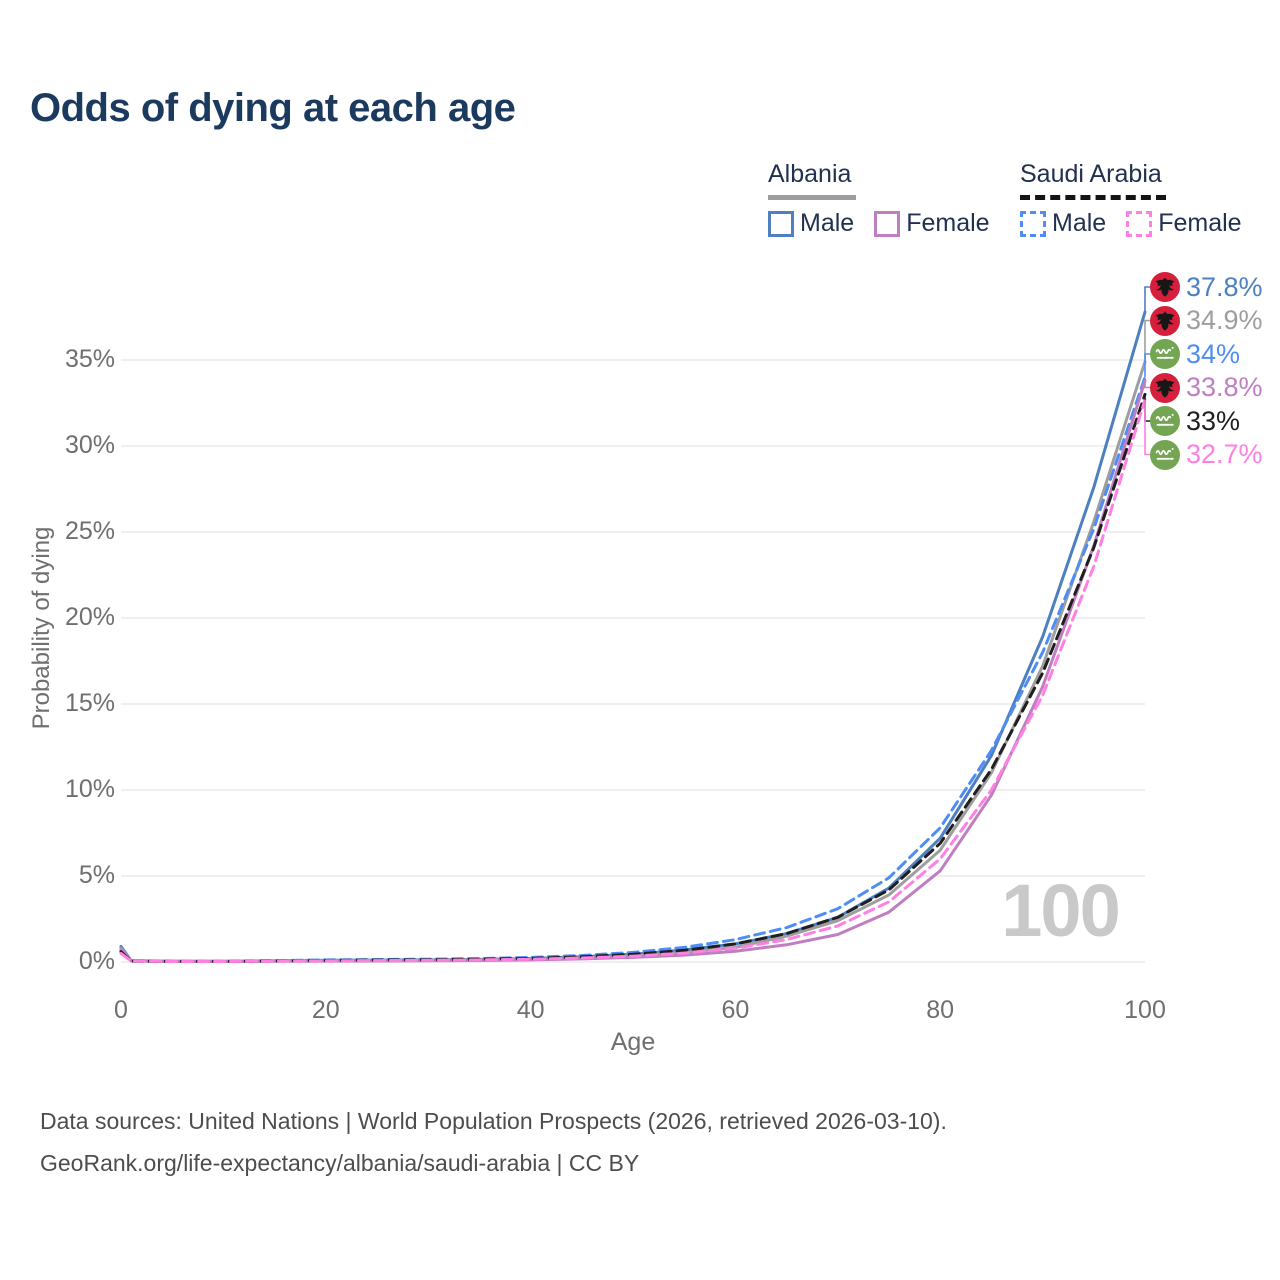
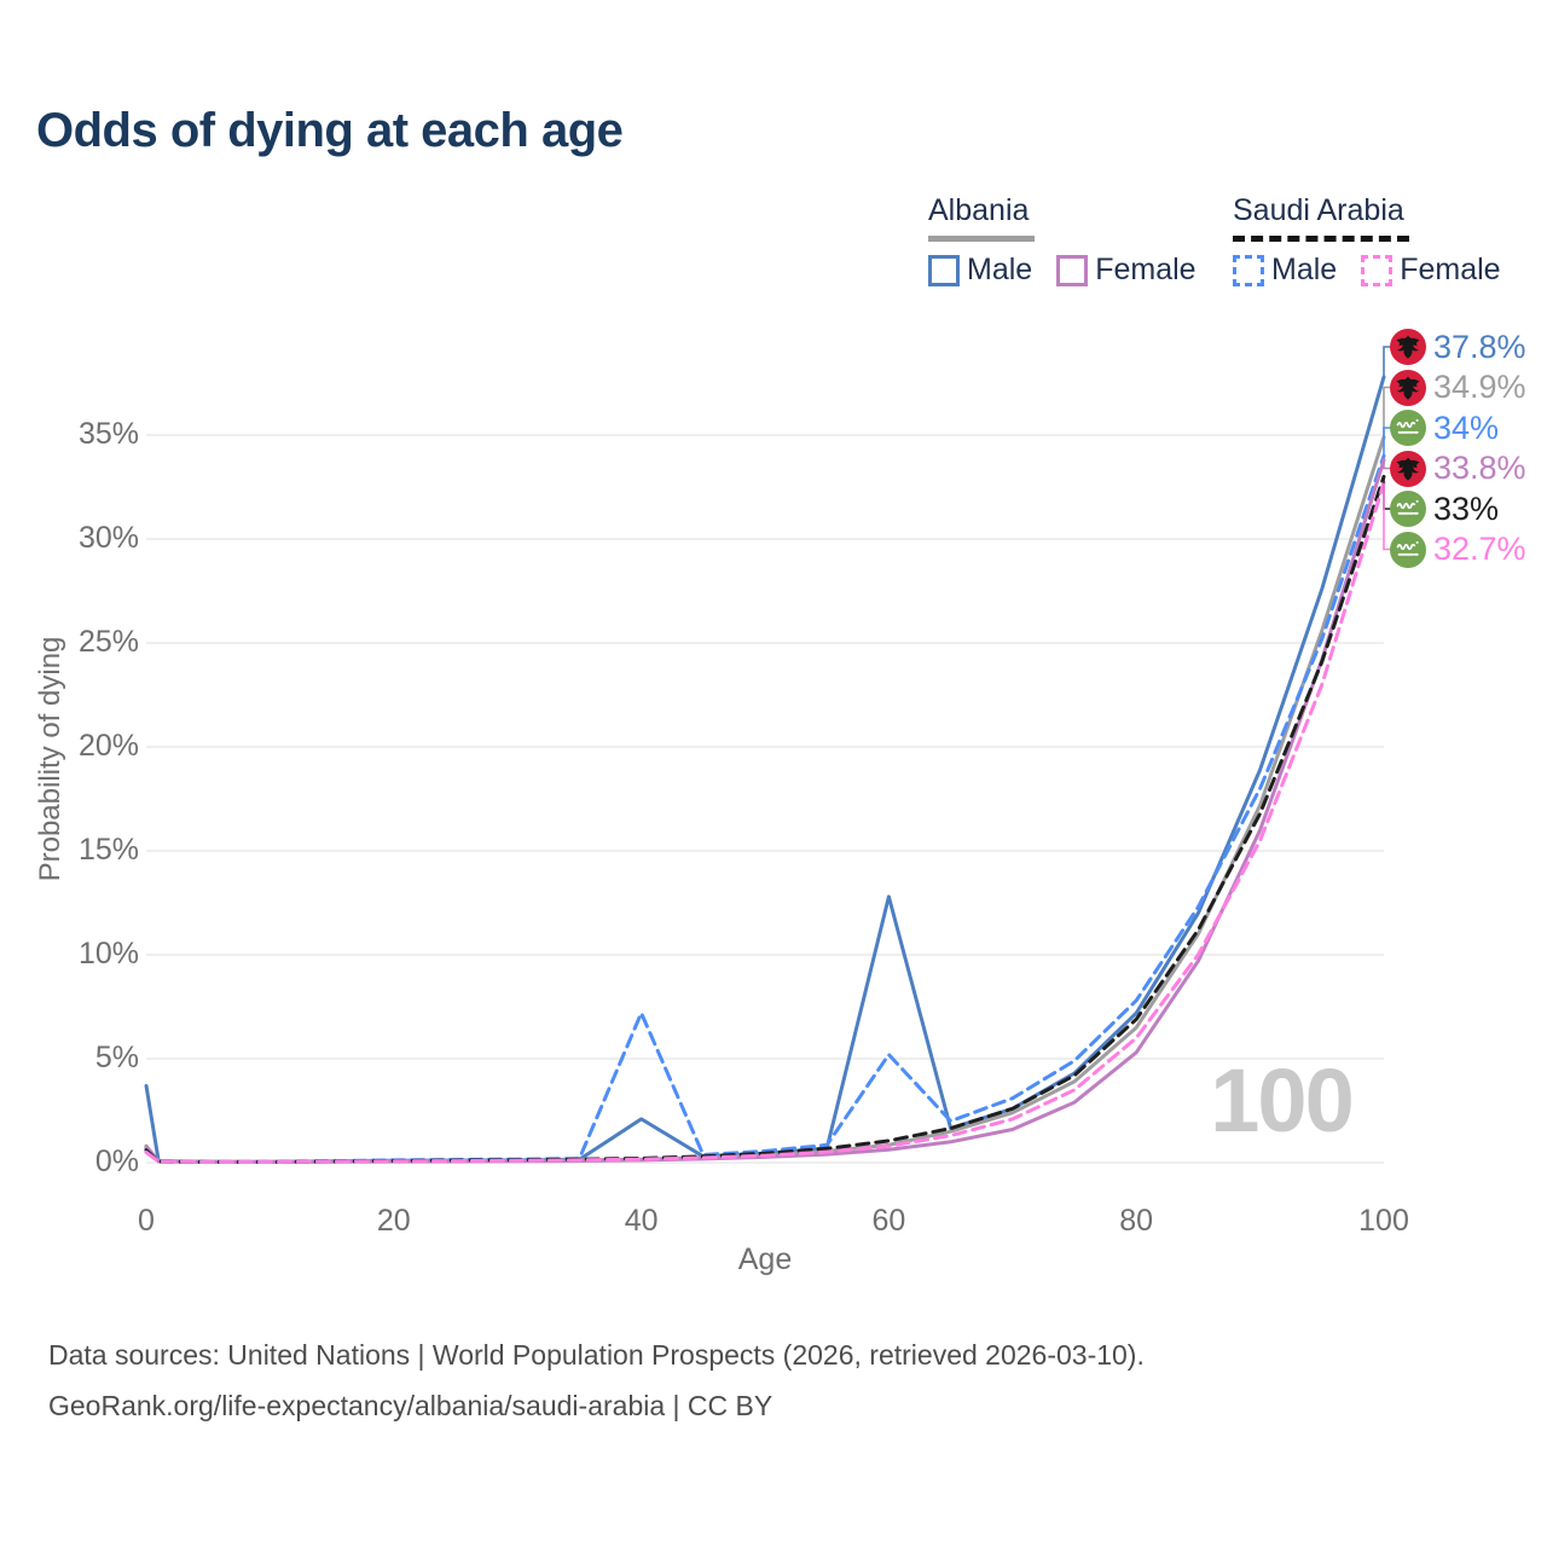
Albania Male/0: 0.9% -> 3.7%
Albania Male/40: 0.2% -> 2.1%
Saudi Arabia Male/40: 0.3% -> 7.2%
Albania Male/60: 1.1% -> 12.8%
Saudi Arabia Male/60: 1.3% -> 5.2%
